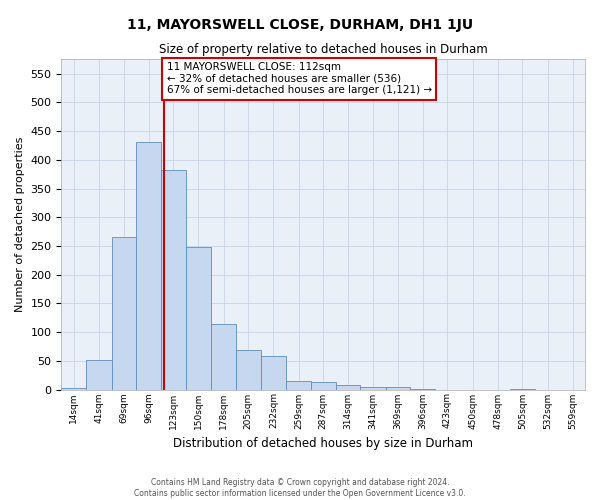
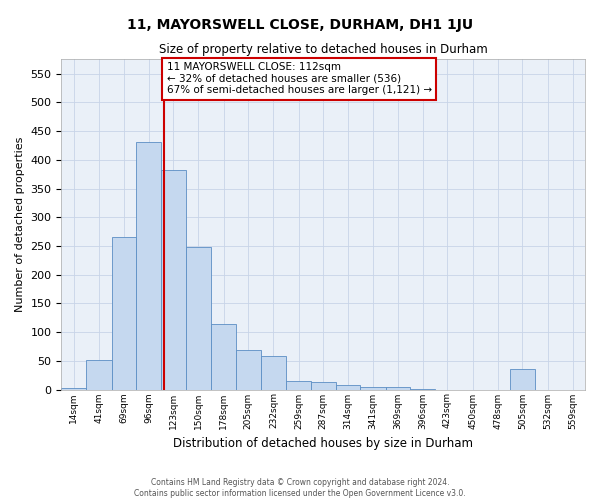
505sqm: 1 -> 36
